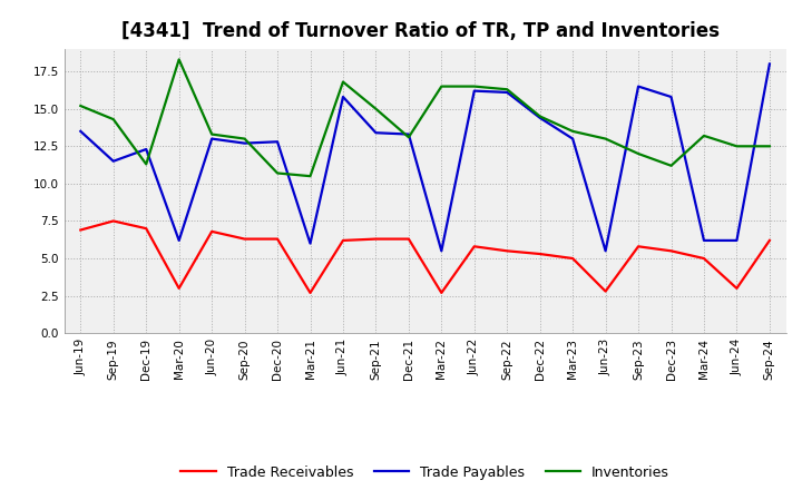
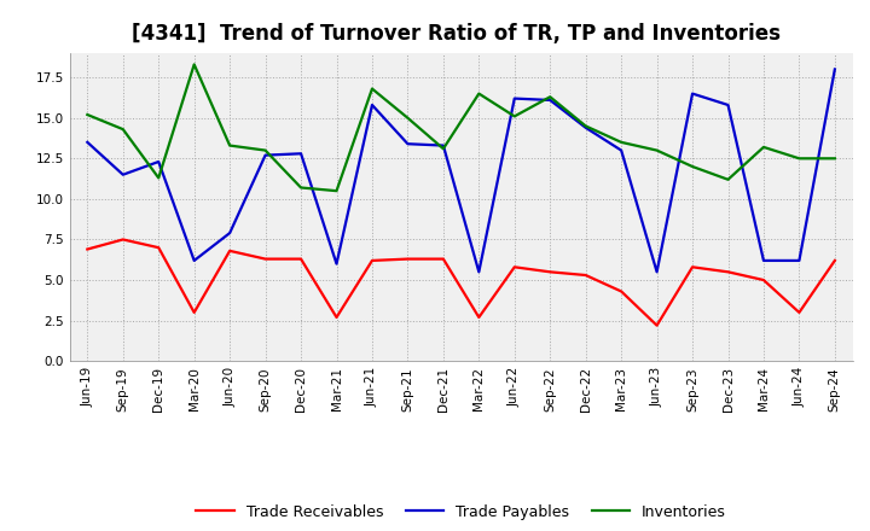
Trade Payables/Jun-20: 13.0 -> 7.9
Inventories/Jun-22: 16.5 -> 15.1
Trade Receivables/Mar-23: 5.0 -> 4.3
Trade Receivables/Jun-23: 2.8 -> 2.2
